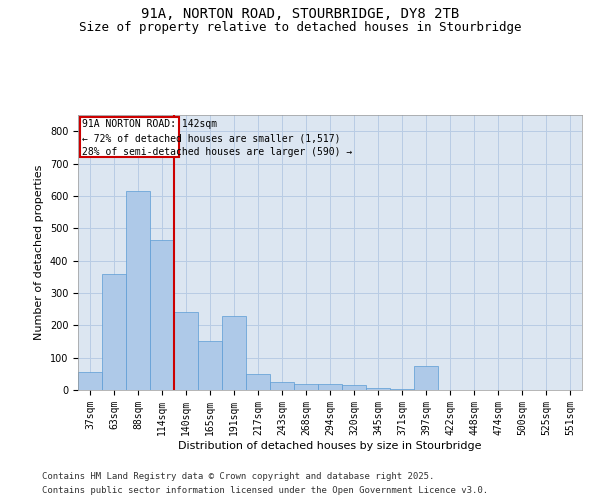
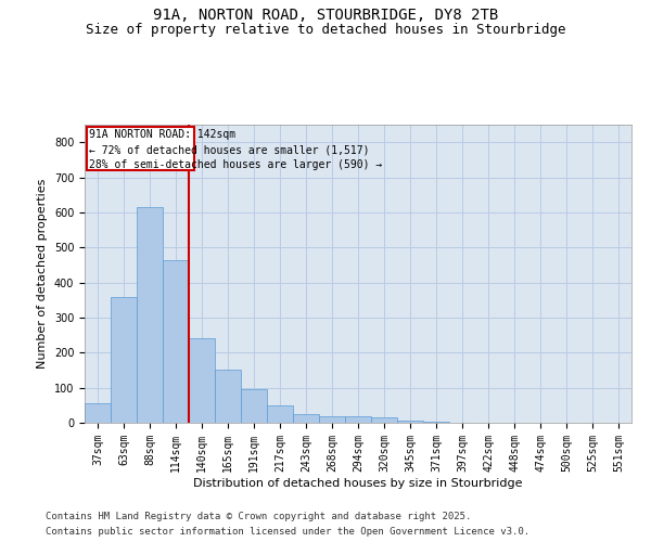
191sqm: 230 -> 95
397sqm: 75 -> 1
